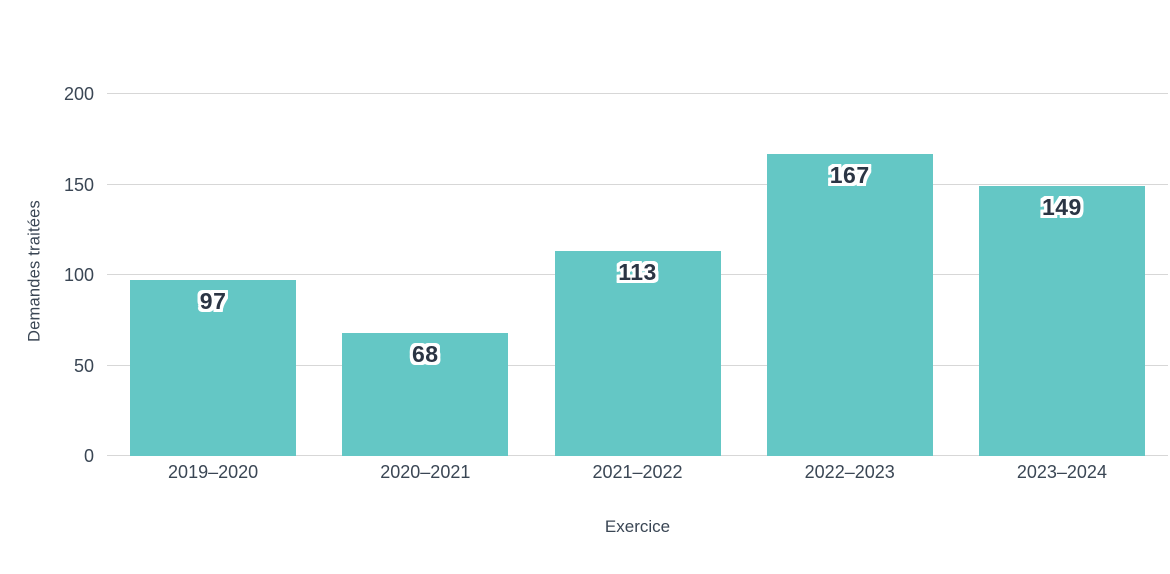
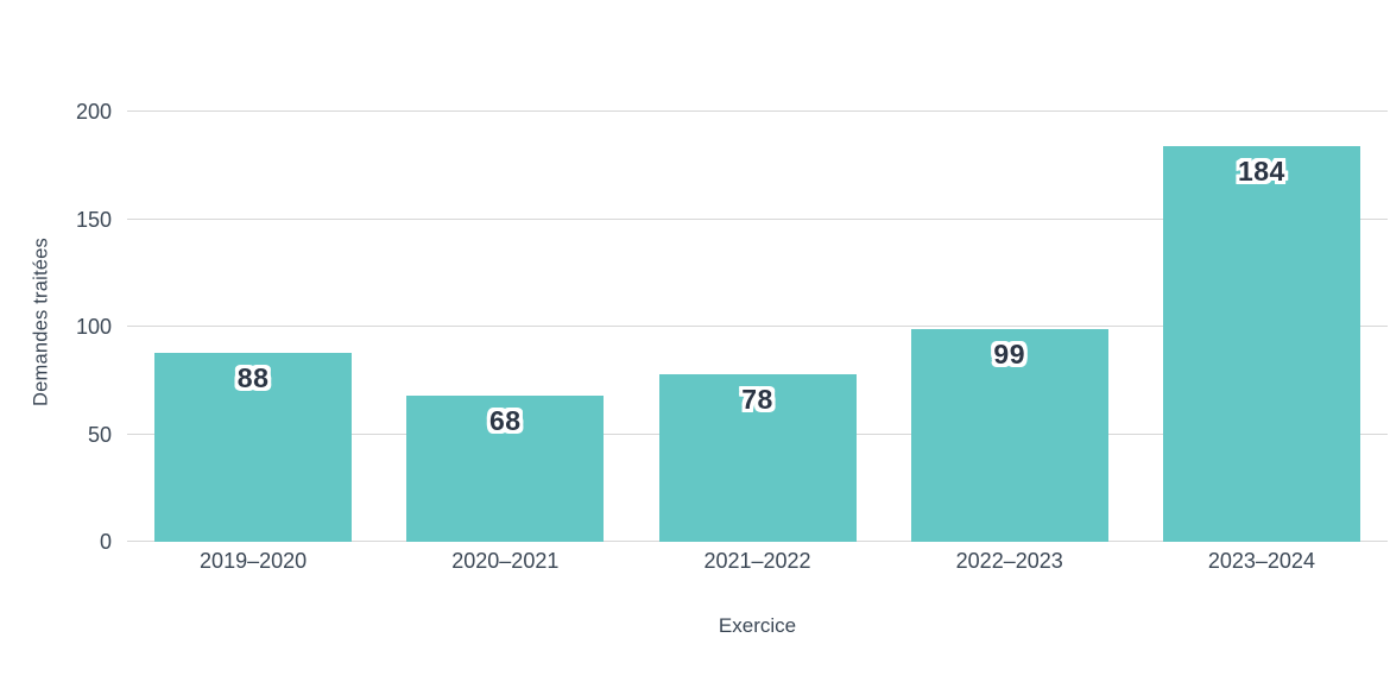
2019–2020: 97 -> 88
2021–2022: 113 -> 78
2022–2023: 167 -> 99
2023–2024: 149 -> 184
